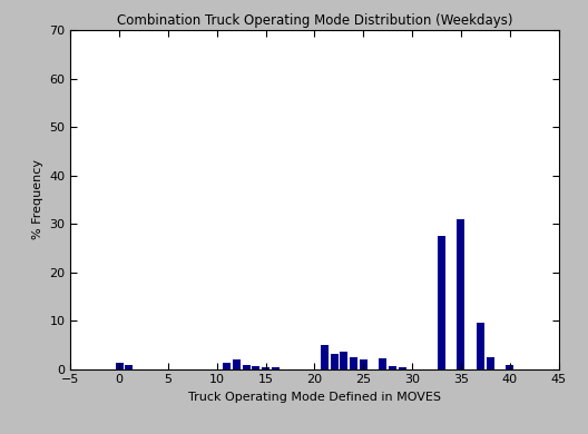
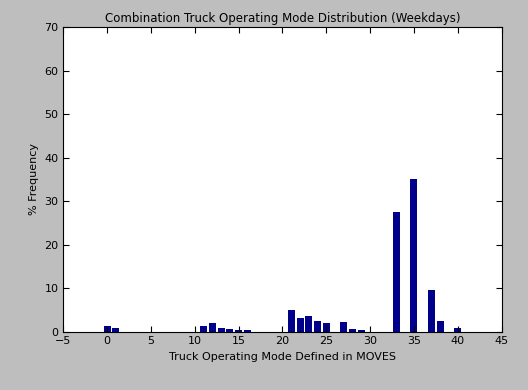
35: 31.0 -> 35.0
